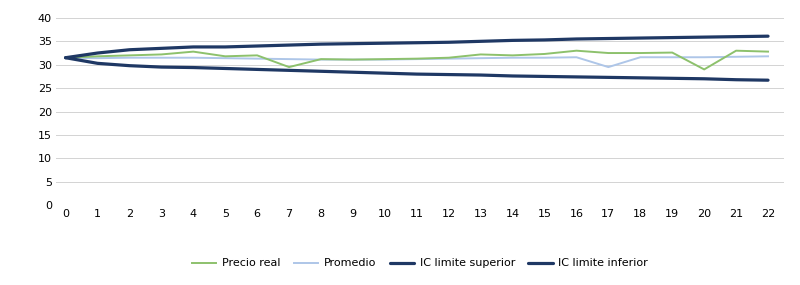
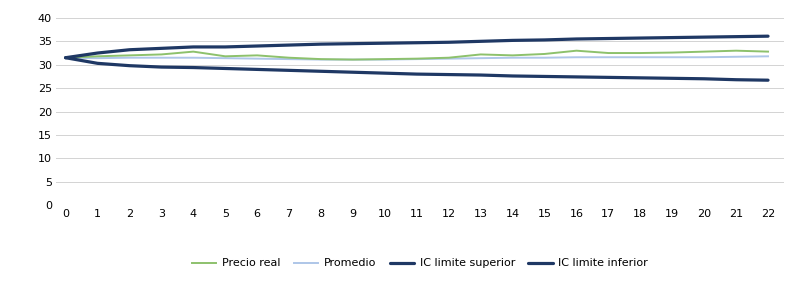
Precio real/7: 29.5 -> 31.5
Promedio/17: 29.5 -> 31.6
Precio real/20: 29.0 -> 32.8
